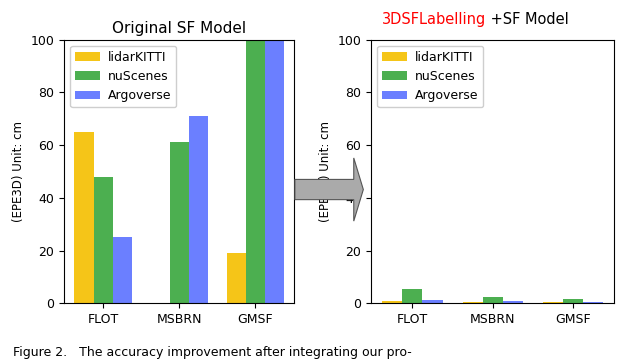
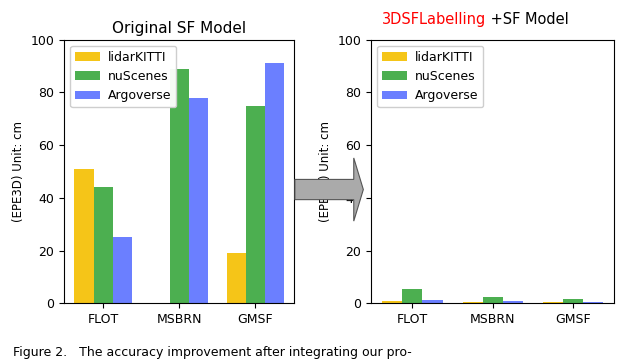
Original SF Model/lidarKITTI/FLOT: 65 -> 51
Original SF Model/nuScenes/FLOT: 48 -> 44
Original SF Model/nuScenes/MSBRN: 61 -> 89
Original SF Model/Argoverse/MSBRN: 71 -> 78
Original SF Model/nuScenes/GMSF: 100 -> 75
Original SF Model/Argoverse/GMSF: 100 -> 91
